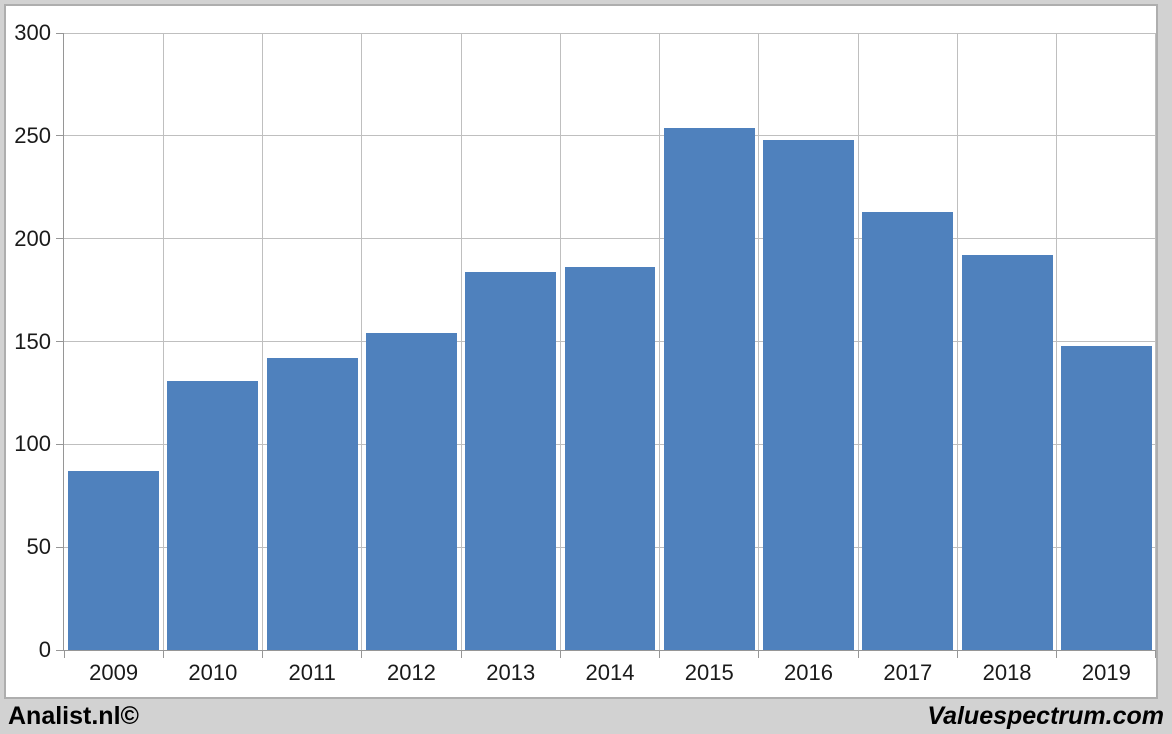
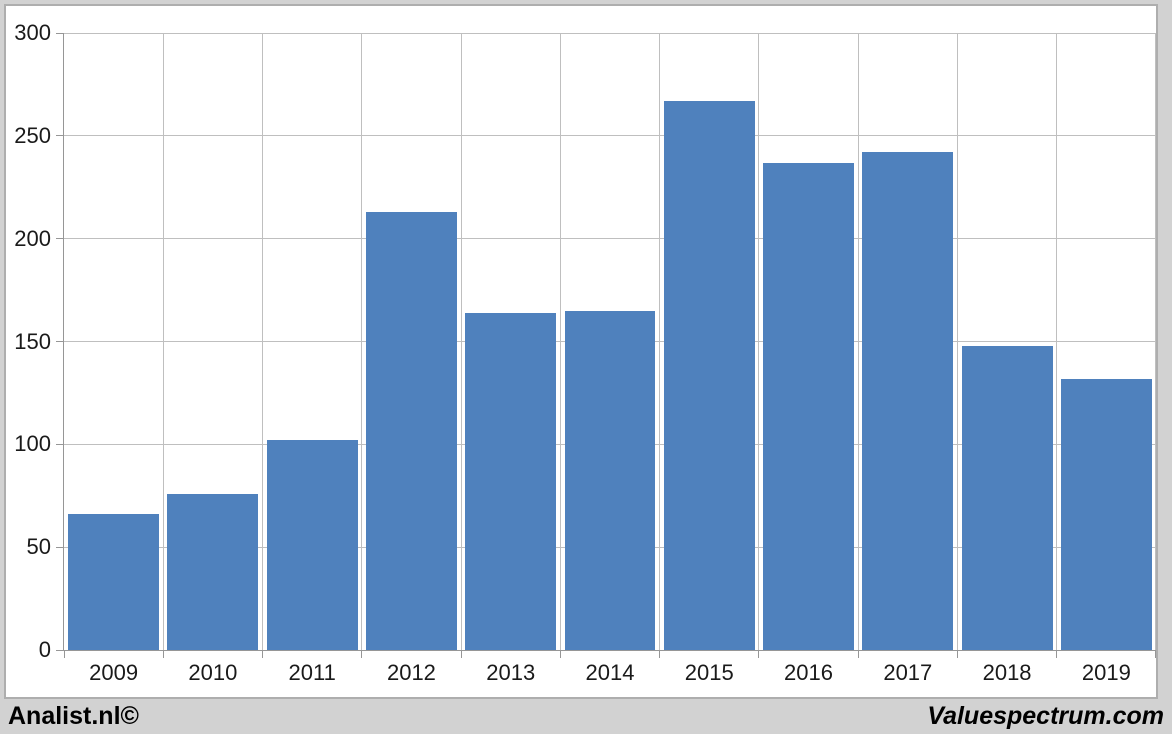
2009: 87 -> 66
2010: 131 -> 76
2011: 142 -> 102
2012: 154 -> 213
2013: 184 -> 164
2014: 186 -> 165
2015: 254 -> 267
2016: 248 -> 237
2017: 213 -> 242
2018: 192 -> 148
2019: 148 -> 132
